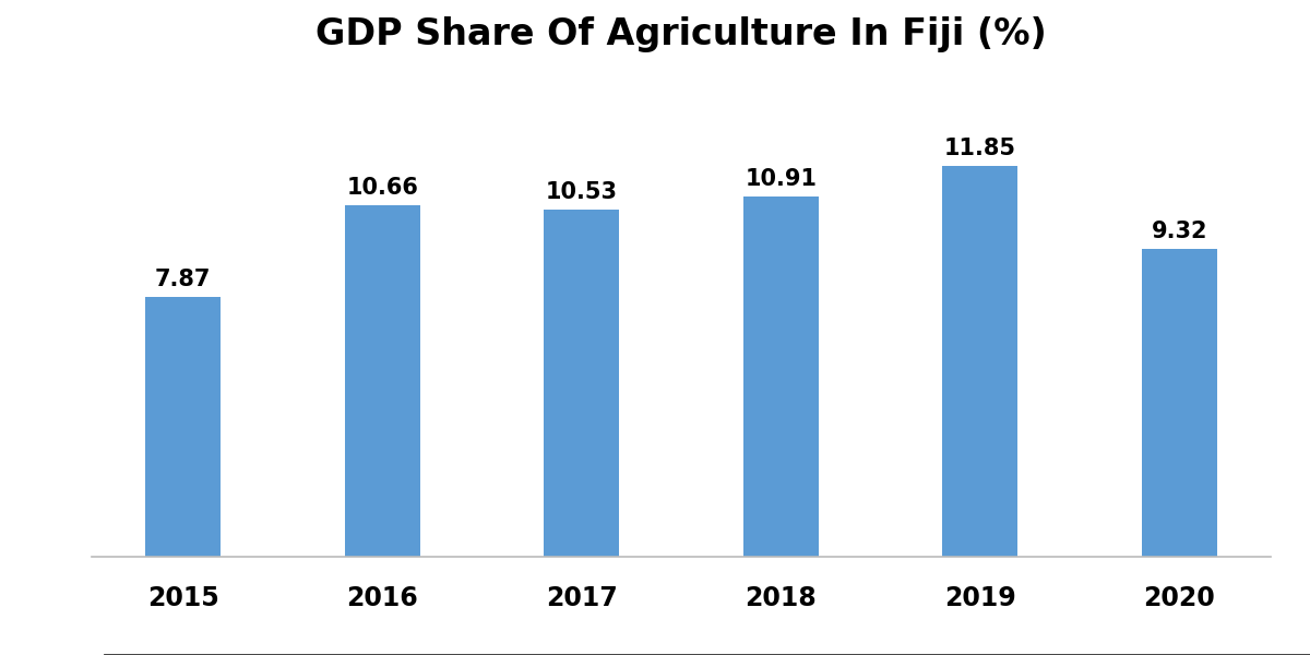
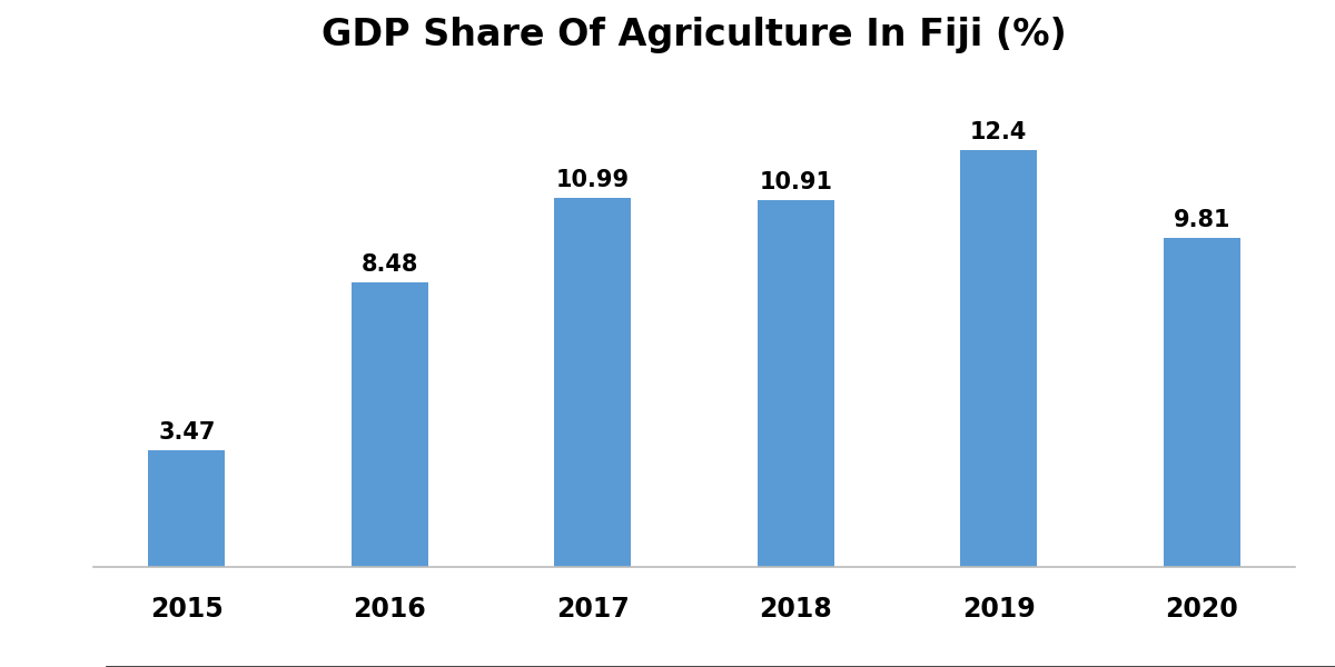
2015: 7.87 -> 3.47
2016: 10.66 -> 8.48
2017: 10.53 -> 10.99
2019: 11.85 -> 12.4
2020: 9.32 -> 9.81
